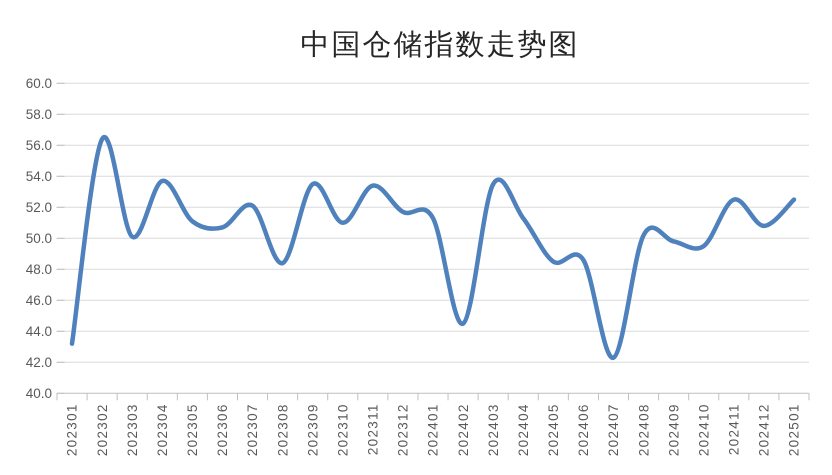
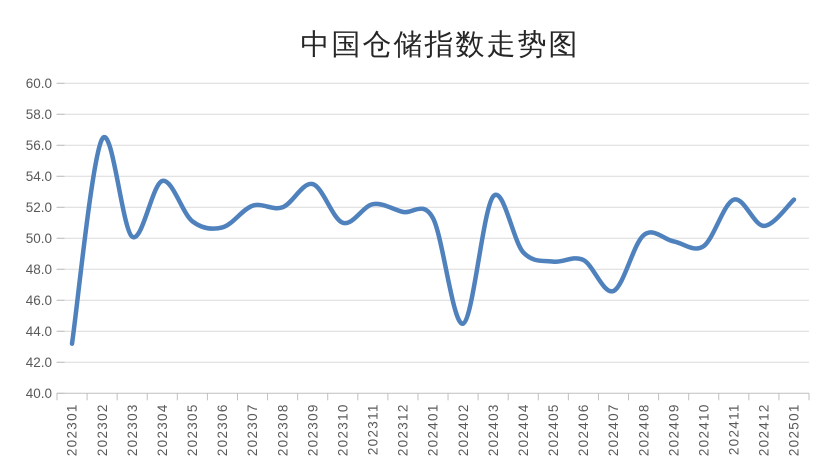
202308: 48.4 -> 52.0
202311: 53.4 -> 52.2
202403: 53.5 -> 52.7
202404: 51.3 -> 49.1
202407: 42.3 -> 46.6
